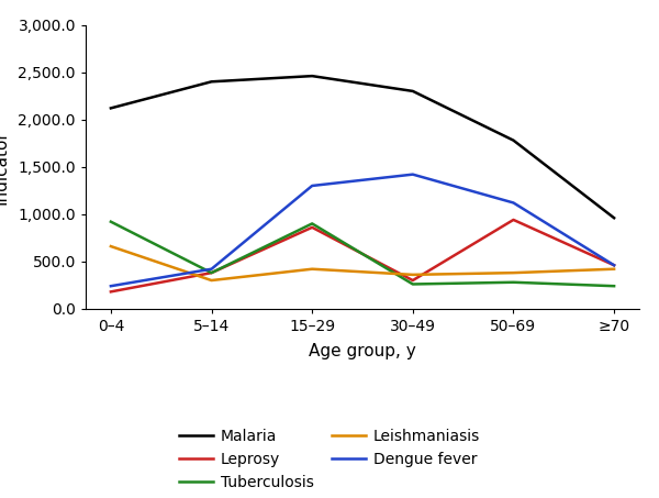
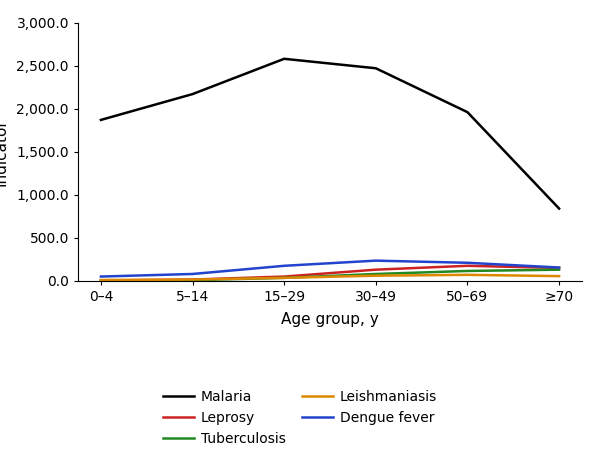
Malaria/0–4: 2,120 -> 1,870
Leprosy/0–4: 180 -> 0
Tuberculosis/0–4: 920 -> 0
Leishmaniasis/0–4: 660 -> 10
Dengue fever/0–4: 240 -> 50
Malaria/5–14: 2,400 -> 2,170
Leprosy/5–14: 380 -> 20
Tuberculosis/5–14: 380 -> 10
Leishmaniasis/5–14: 300 -> 20
Dengue fever/5–14: 420 -> 80
Malaria/15–29: 2,460 -> 2,580
Leprosy/15–29: 860 -> 50
Tuberculosis/15–29: 900 -> 40
Leishmaniasis/15–29: 420 -> 40
Dengue fever/15–29: 1,300 -> 180
Malaria/30–49: 2,300 -> 2,470
Leprosy/30–49: 300 -> 130
Tuberculosis/30–49: 260 -> 80
Leishmaniasis/30–49: 360 -> 60
Dengue fever/30–49: 1,420 -> 240
Malaria/50–69: 1,780 -> 1,960
Leprosy/50–69: 940 -> 180
Tuberculosis/50–69: 280 -> 120
Leishmaniasis/50–69: 380 -> 70
Dengue fever/50–69: 1,120 -> 210
Malaria/≥70: 960 -> 840
Leprosy/≥70: 460 -> 150
Tuberculosis/≥70: 240 -> 130
Leishmaniasis/≥70: 420 -> 60
Dengue fever/≥70: 460 -> 160
